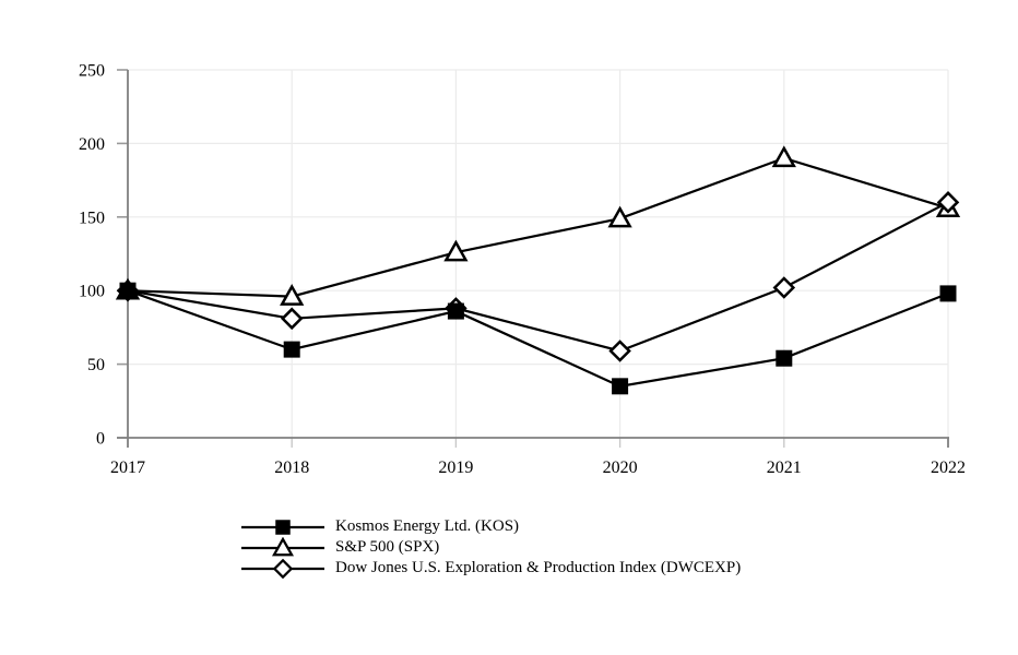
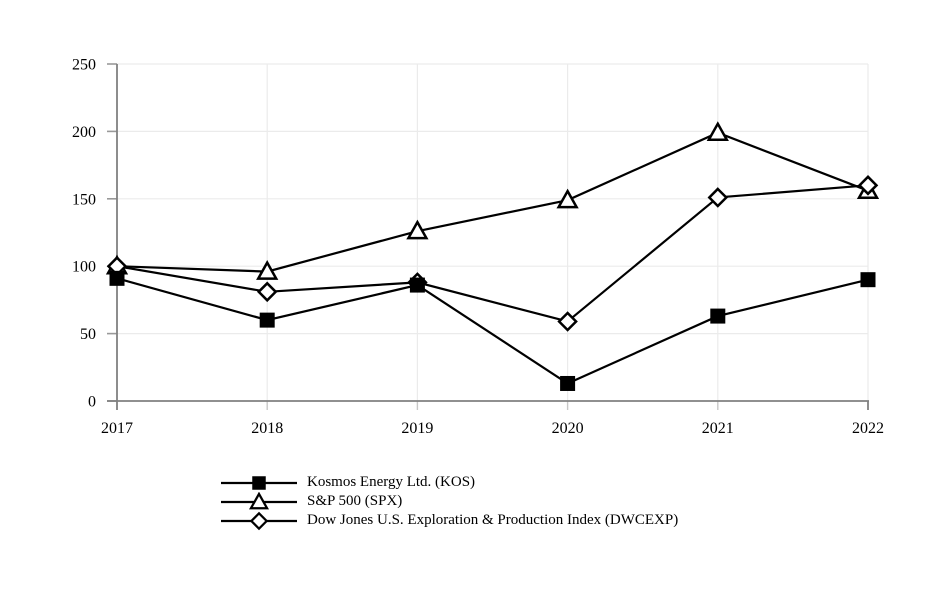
Kosmos Energy Ltd. (KOS)/2017: 100 -> 91
Kosmos Energy Ltd. (KOS)/2020: 35 -> 13
Kosmos Energy Ltd. (KOS)/2021: 54 -> 63
S&P 500 (SPX)/2021: 190 -> 199
Dow Jones U.S. Exploration & Production Index (DWCEXP)/2021: 102 -> 151
Kosmos Energy Ltd. (KOS)/2022: 98 -> 90
